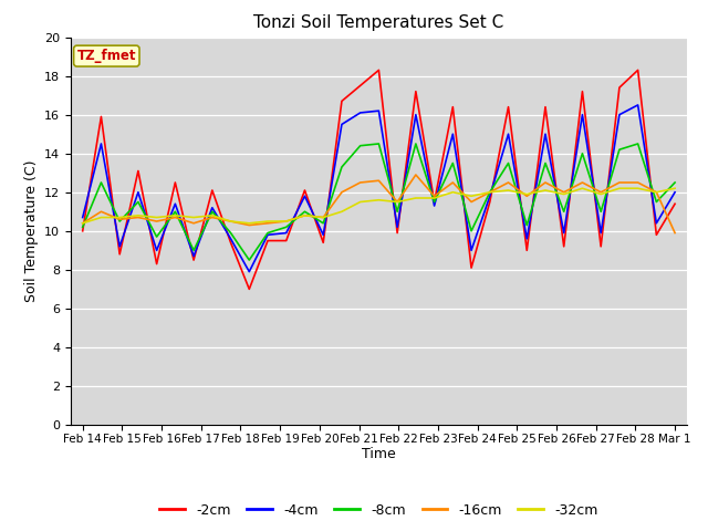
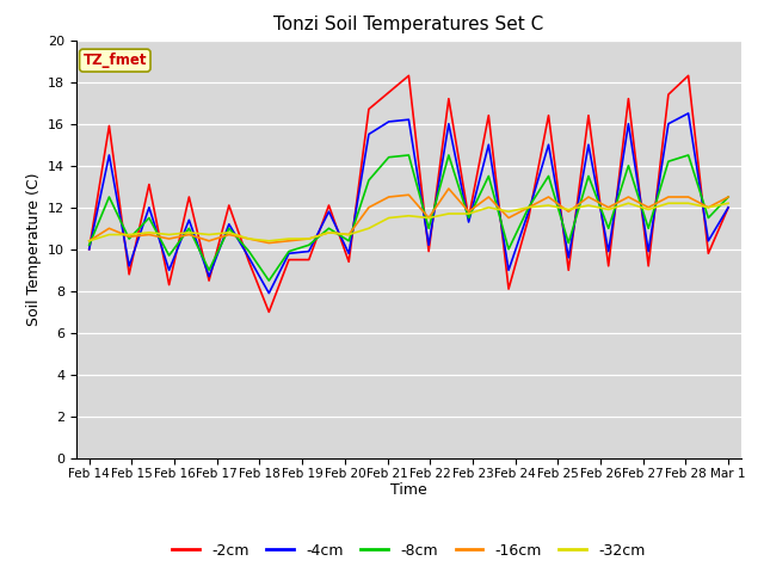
-4cm/Feb 14: 10.7 -> 10.0
-2cm/Mar 1: 11.4 -> 12.0
-16cm/Mar 1: 9.9 -> 12.5
